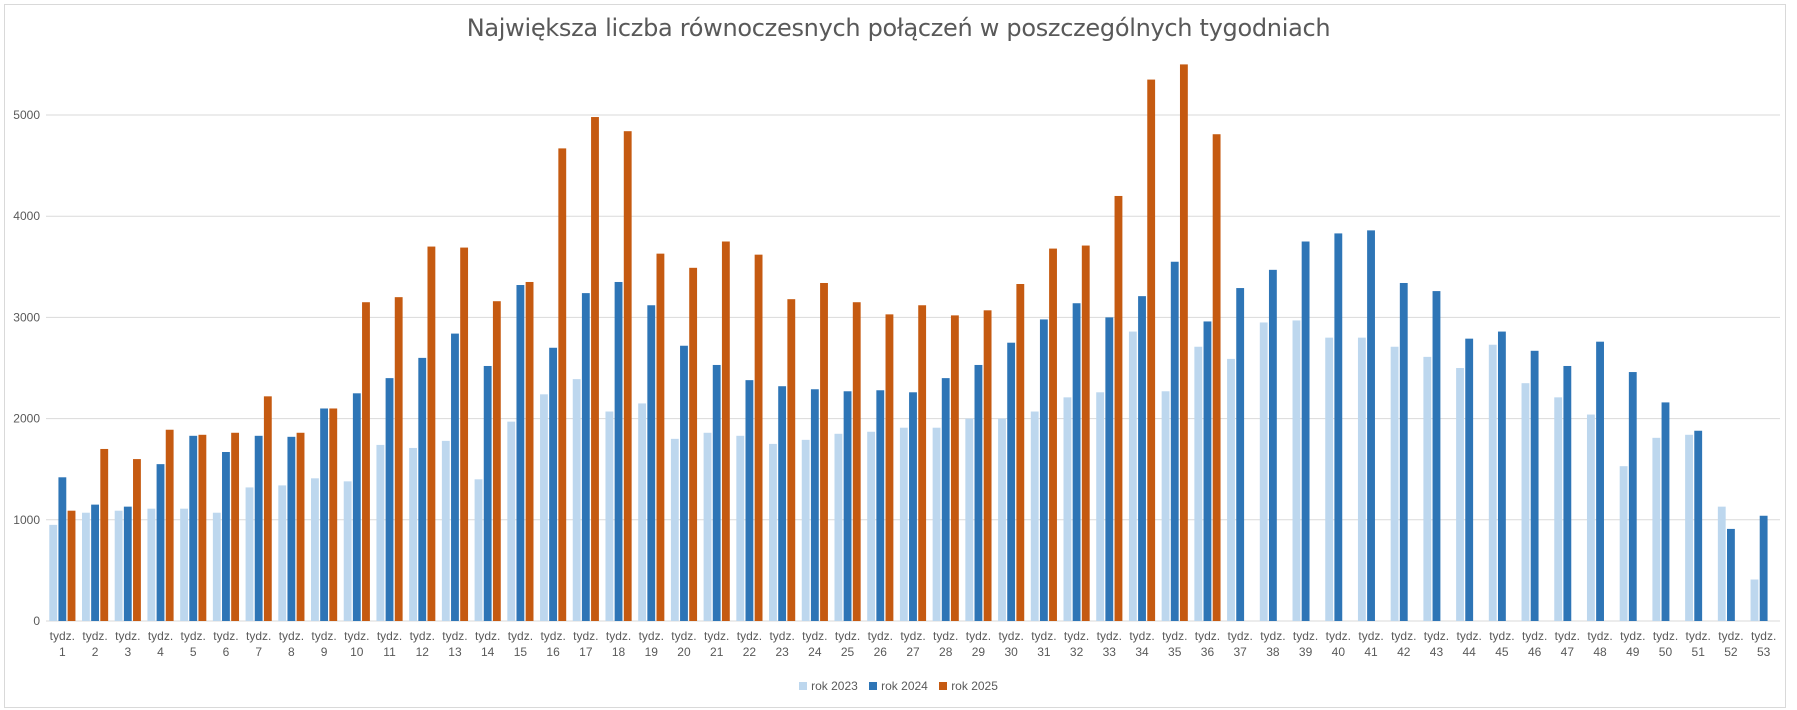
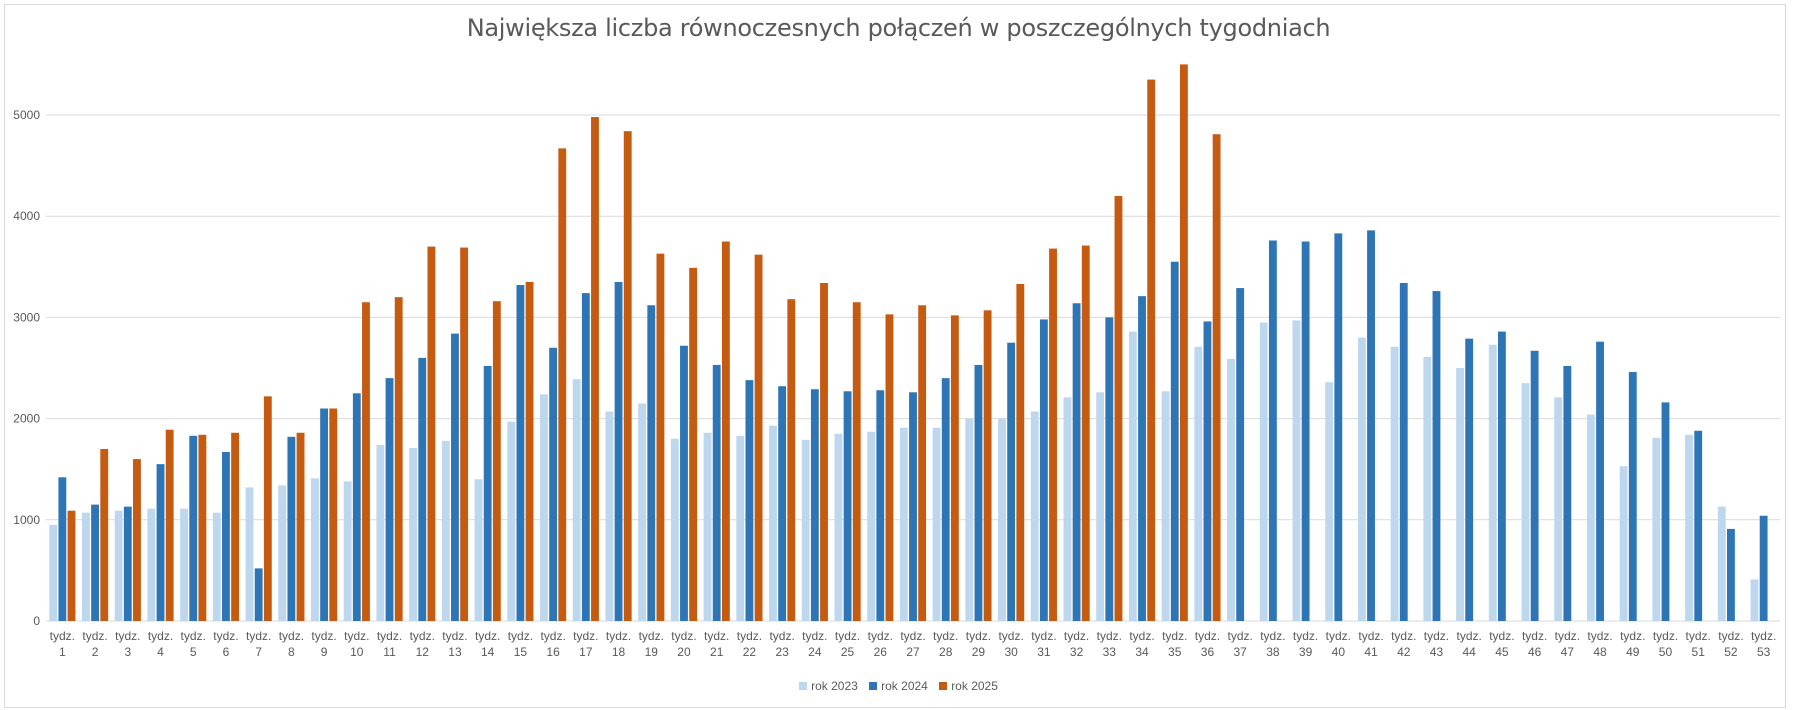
rok 2024/tydz. 7: 1830 -> 520
rok 2023/tydz. 23: 1750 -> 1930
rok 2024/tydz. 38: 3470 -> 3760
rok 2023/tydz. 40: 2800 -> 2360
